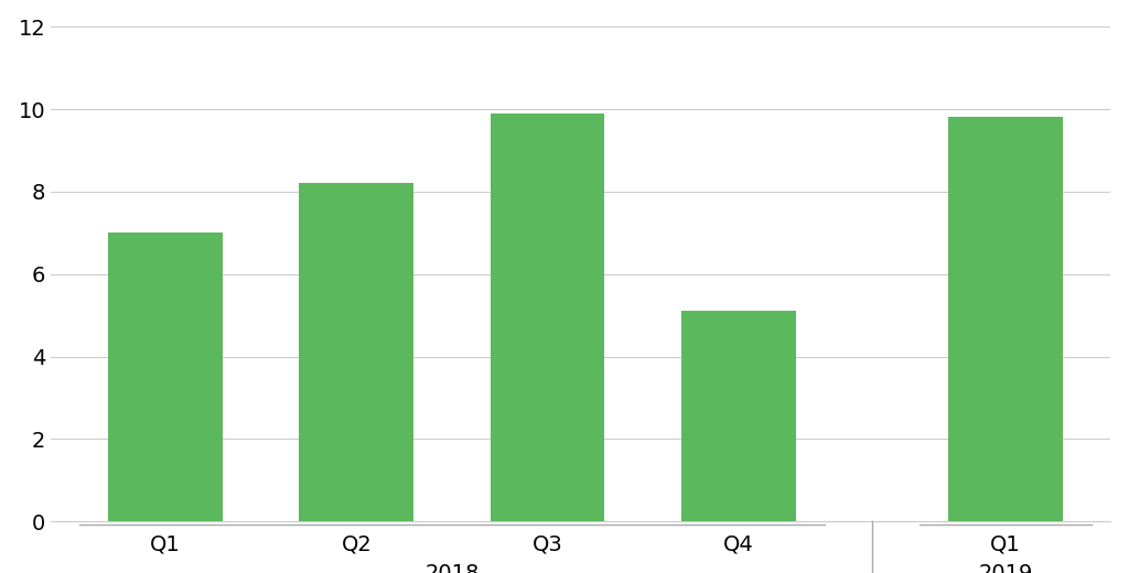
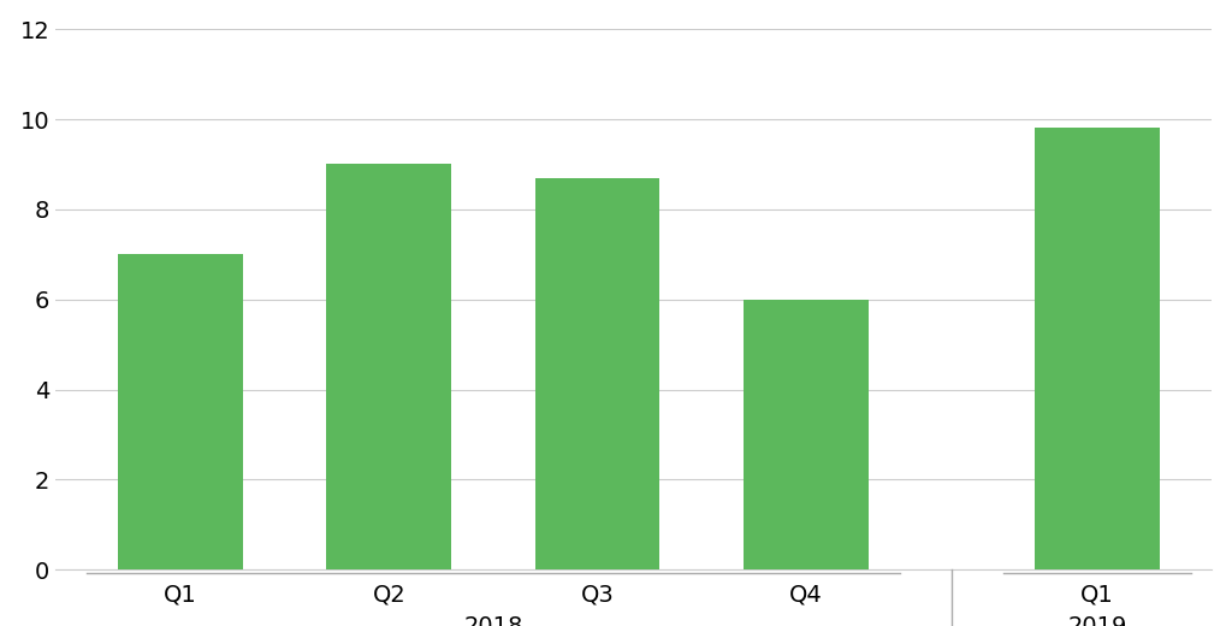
Q2: 8.2 -> 9.0
Q3: 9.9 -> 8.7
Q4: 5.1 -> 6.0
